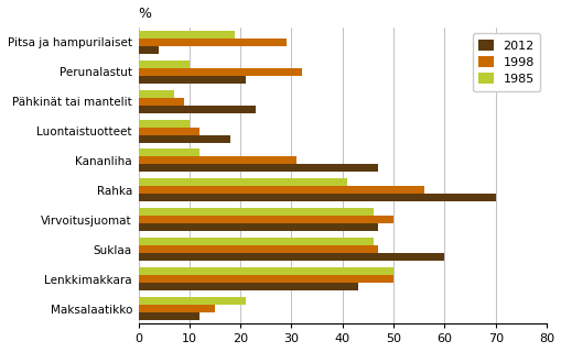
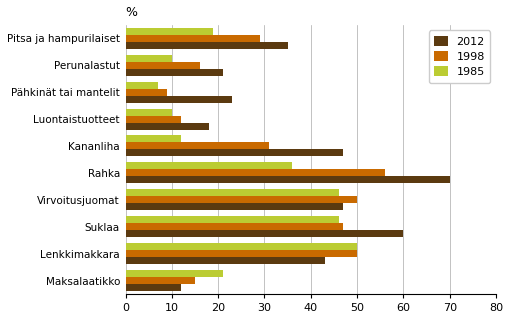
2012/Pitsa ja hampurilaiset: 4 -> 35
1998/Perunalastut: 32 -> 16
1985/Rahka: 41 -> 36
